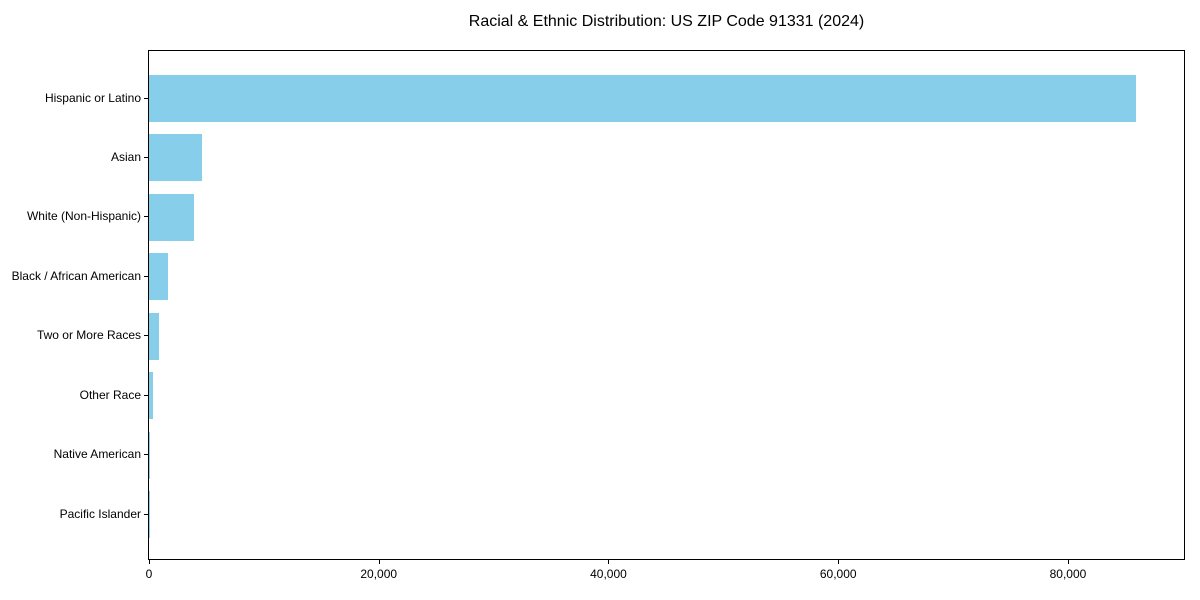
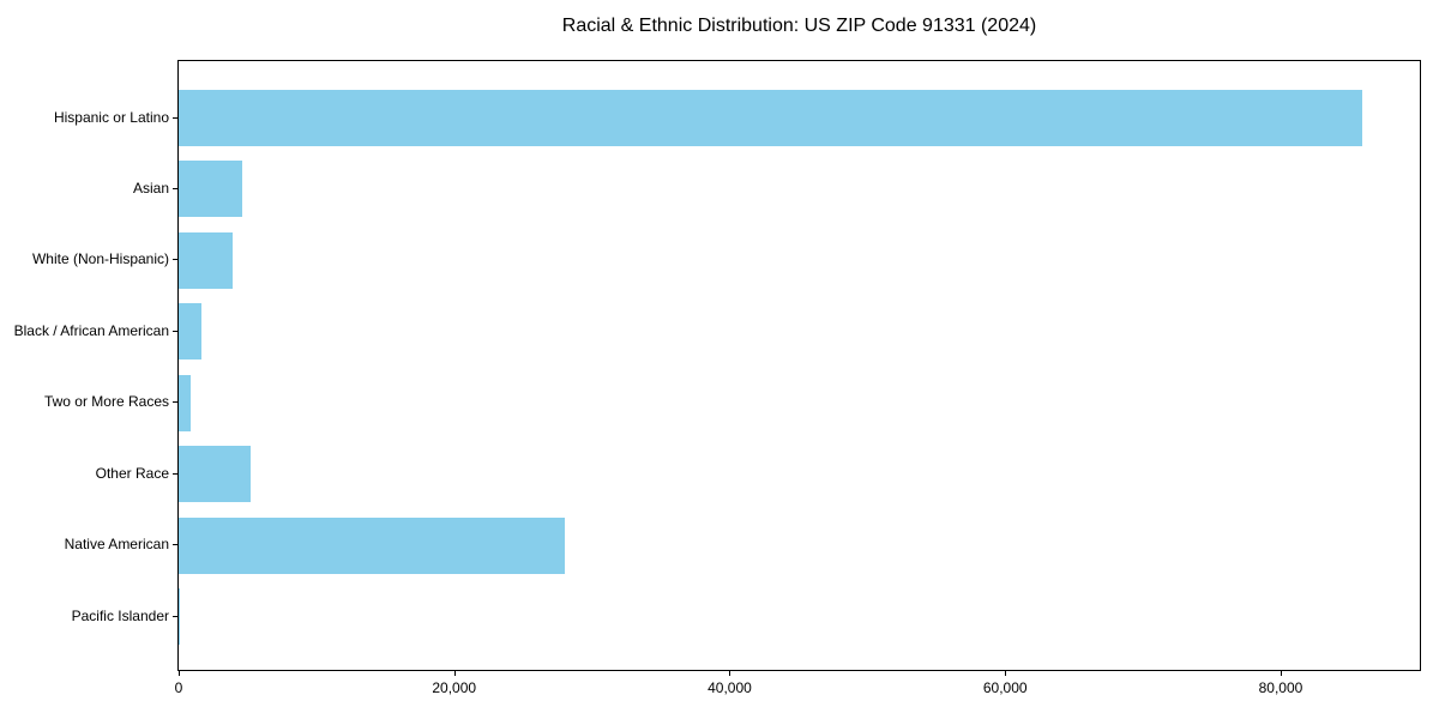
Other Race: 400 -> 5200
Native American: 100 -> 28000
